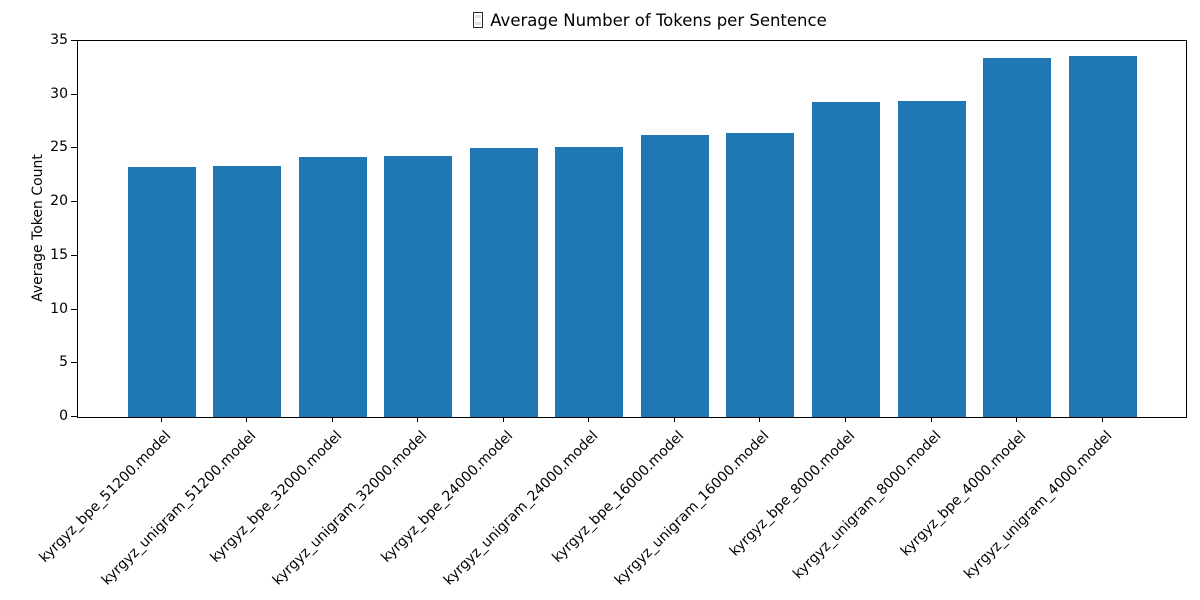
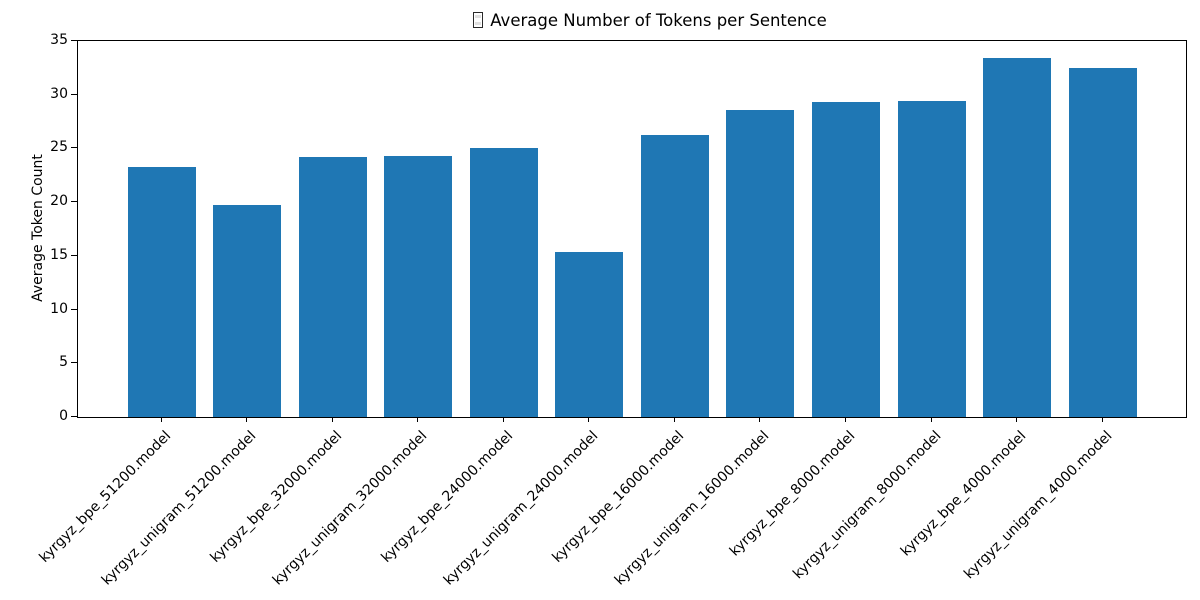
kyrgyz_unigram_51200.model: 23.4 -> 19.7
kyrgyz_unigram_24000.model: 25.1 -> 15.4
kyrgyz_unigram_16000.model: 26.4 -> 28.6
kyrgyz_unigram_4000.model: 33.6 -> 32.5
